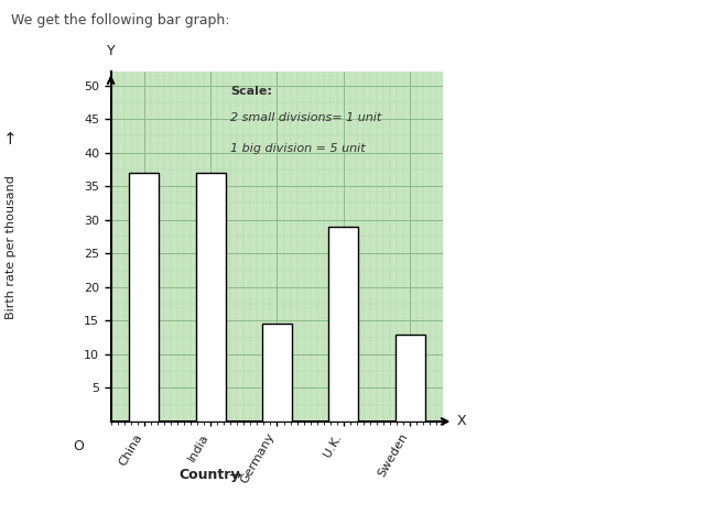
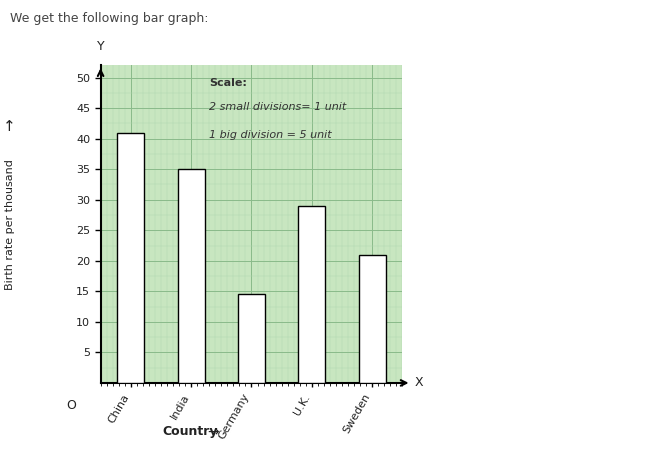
China: 37.0 -> 41.0
India: 37.0 -> 35.0
Sweden: 13.0 -> 21.0
